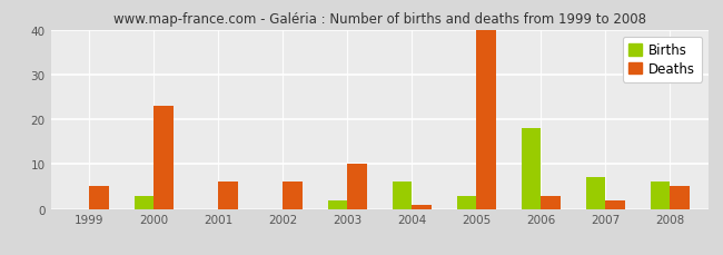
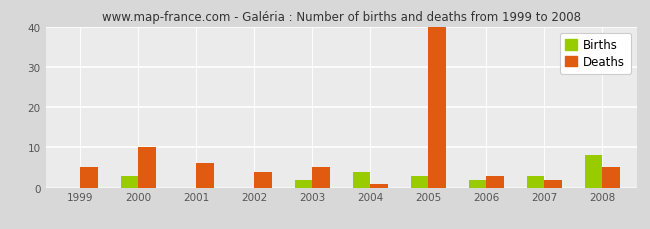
Deaths/2000: 23 -> 10
Deaths/2002: 6 -> 4
Deaths/2003: 10 -> 5
Births/2004: 6 -> 4
Births/2006: 18 -> 2
Births/2007: 7 -> 3
Births/2008: 6 -> 8
